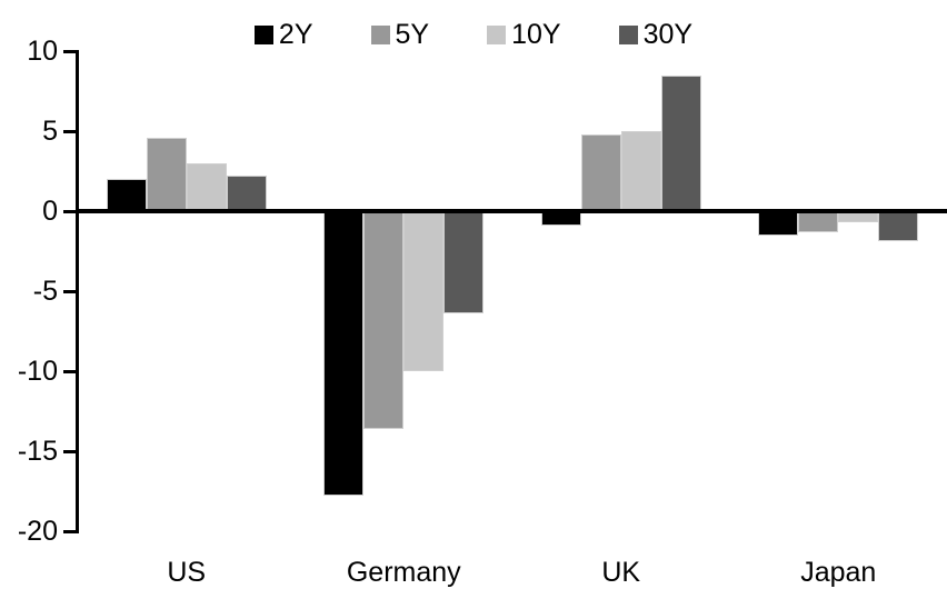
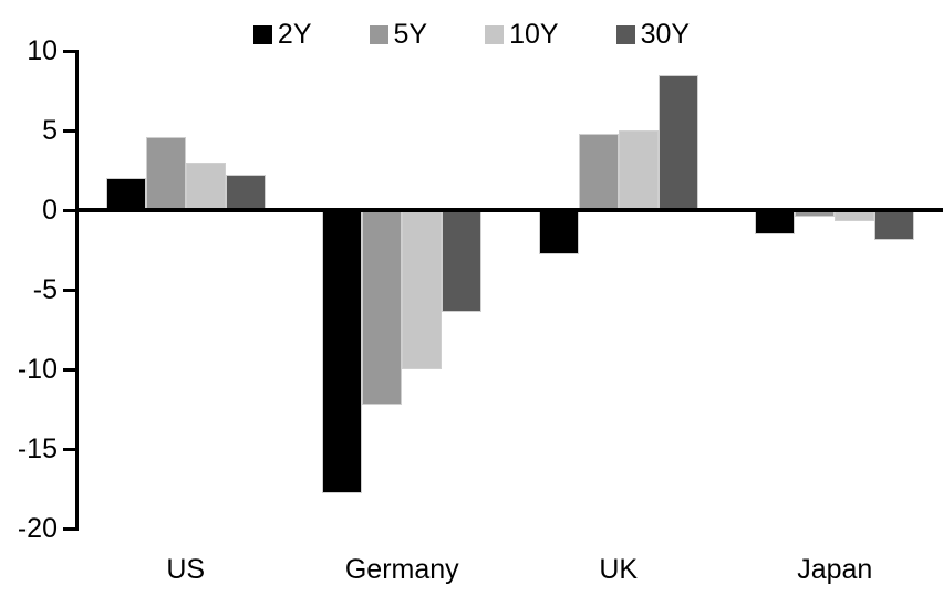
5Y/Germany: -13.6 -> -12.2
2Y/UK: -0.9 -> -2.8
5Y/Japan: -1.3 -> -0.4
